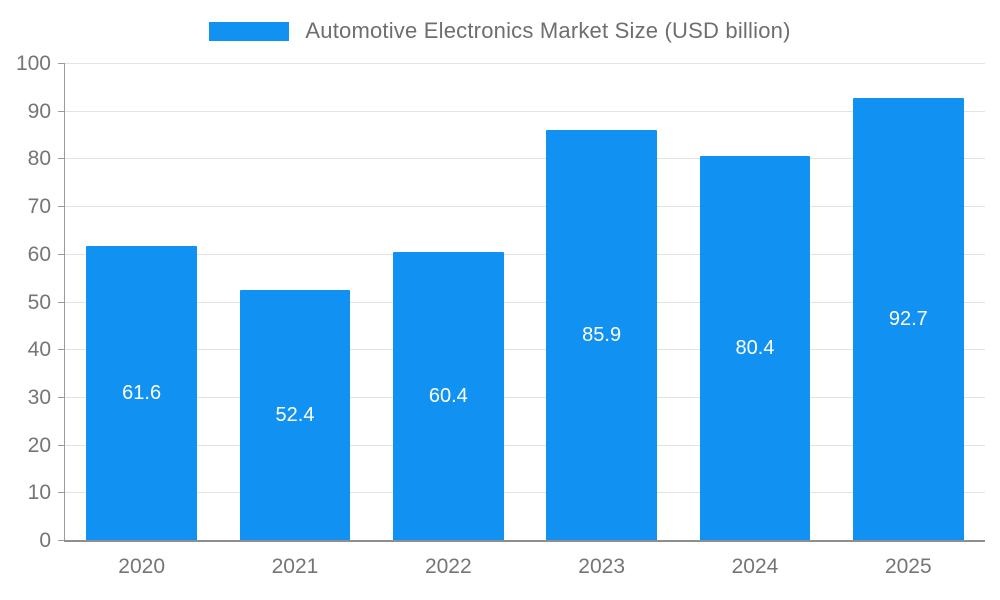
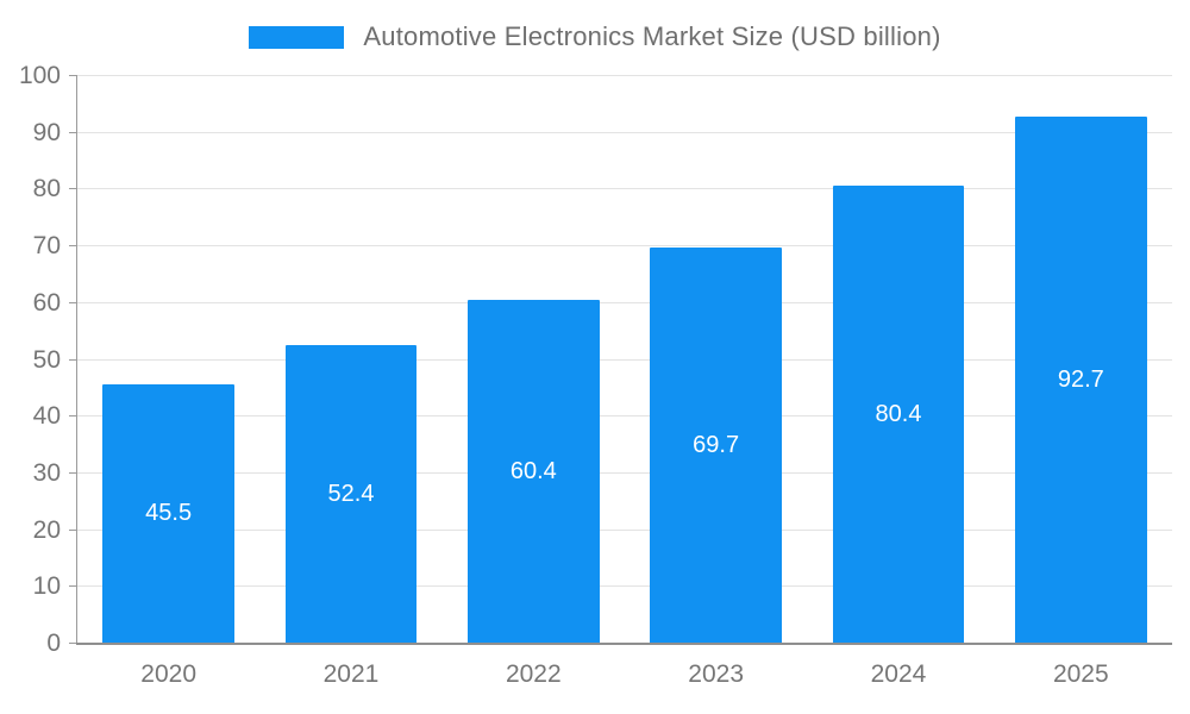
2020: 61.6 -> 45.5
2023: 85.9 -> 69.7
